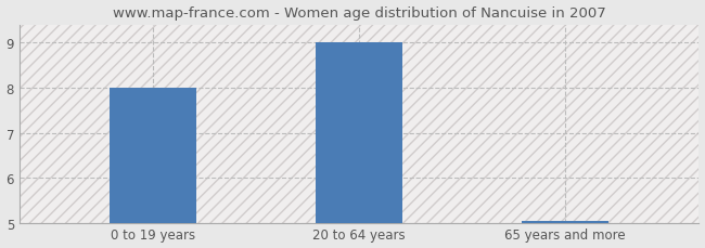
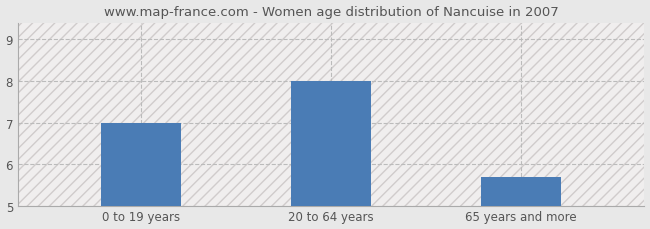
0 to 19 years: 8.00 -> 7.00
20 to 64 years: 9.00 -> 8.00
65 years and more: 5.05 -> 5.70
